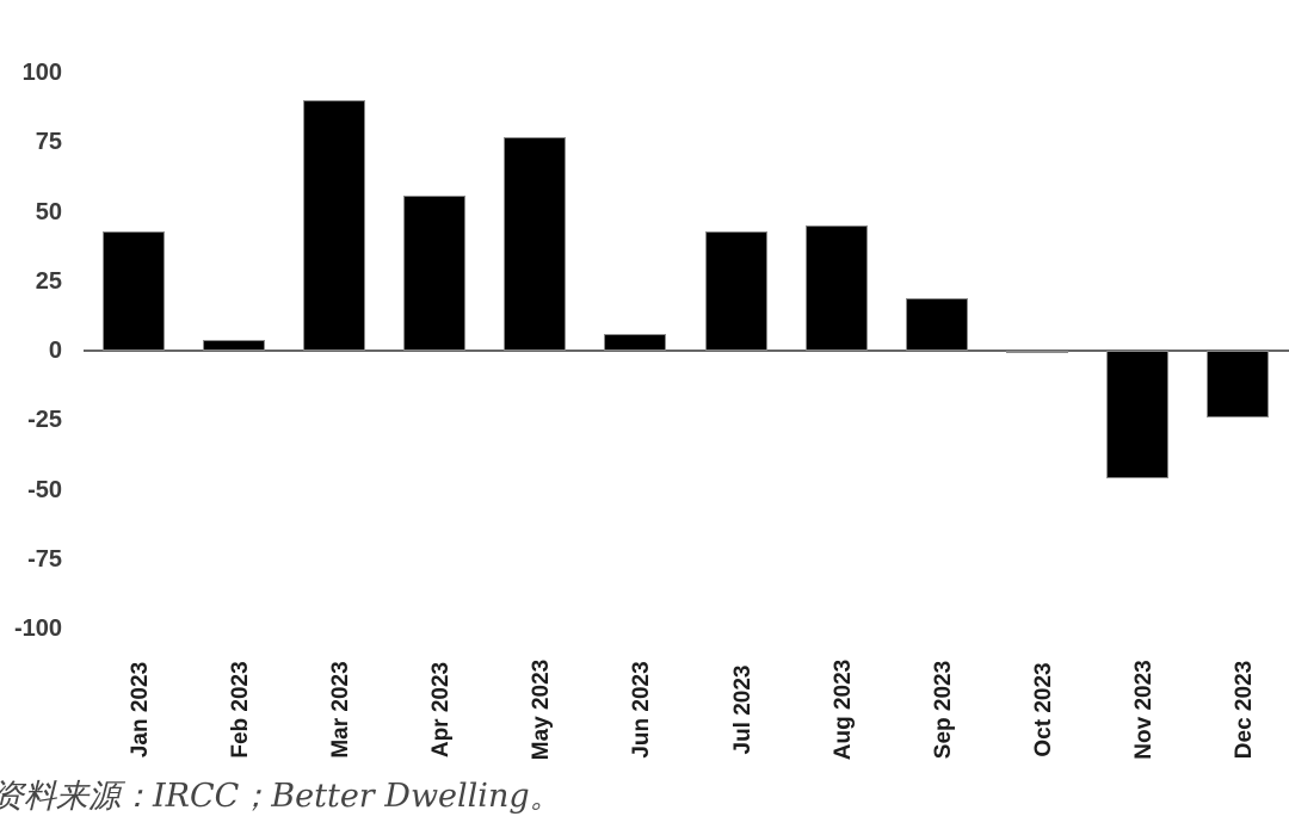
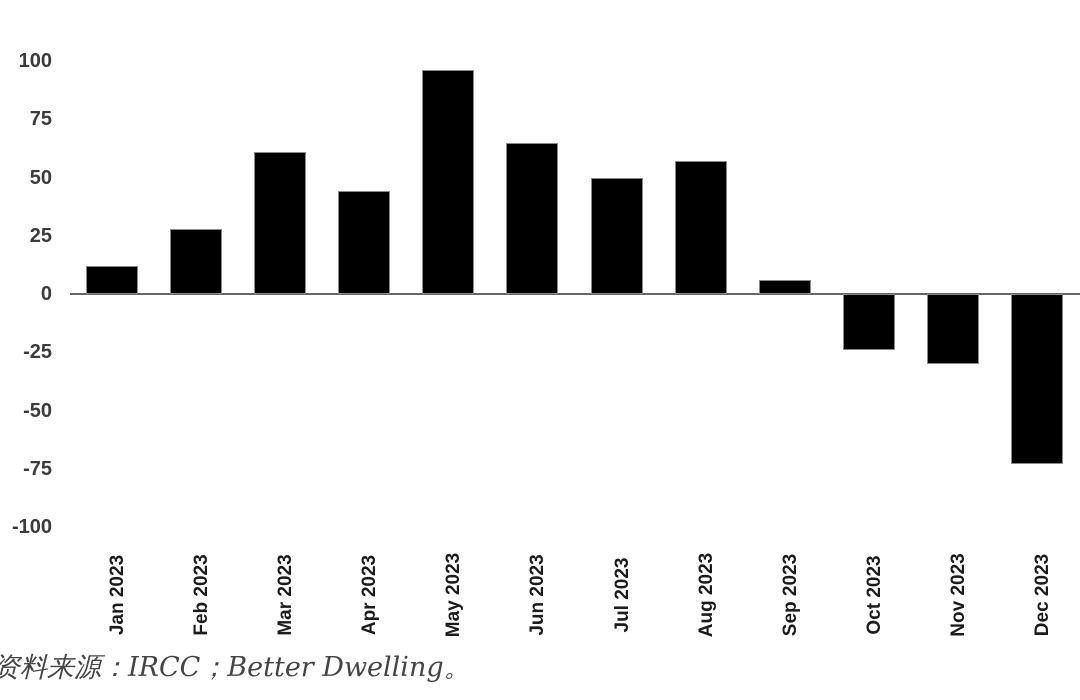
Jan 2023: 43 -> 12
Feb 2023: 4 -> 28
Mar 2023: 90 -> 61
Apr 2023: 56 -> 44
May 2023: 77 -> 96
Jun 2023: 6 -> 65
Jul 2023: 43 -> 50
Aug 2023: 45 -> 57
Sep 2023: 19 -> 6
Oct 2023: -1 -> -24
Nov 2023: -46 -> -30
Dec 2023: -24 -> -73
